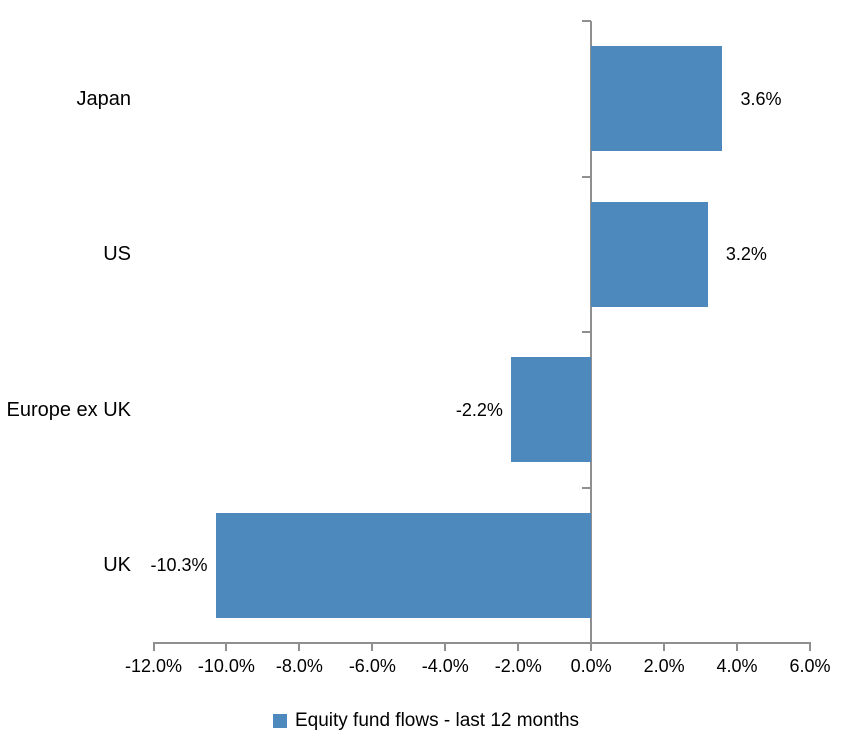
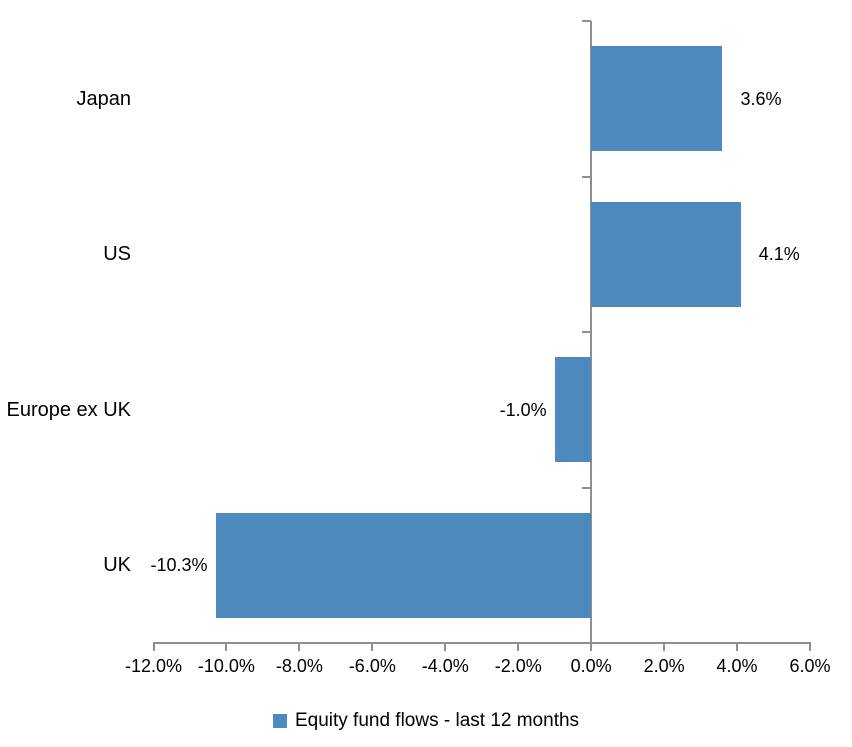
US: 3.2% -> 4.1%
Europe ex UK: -2.2% -> -1.0%
